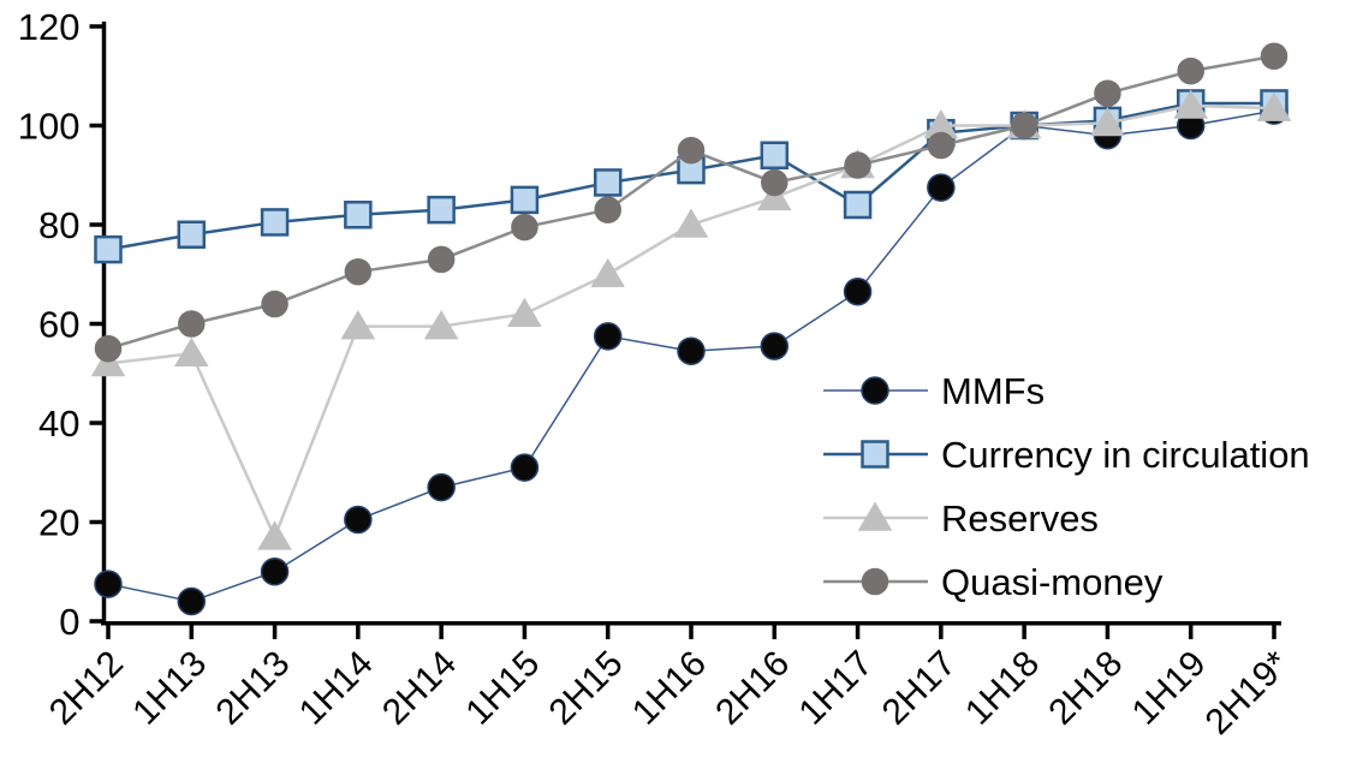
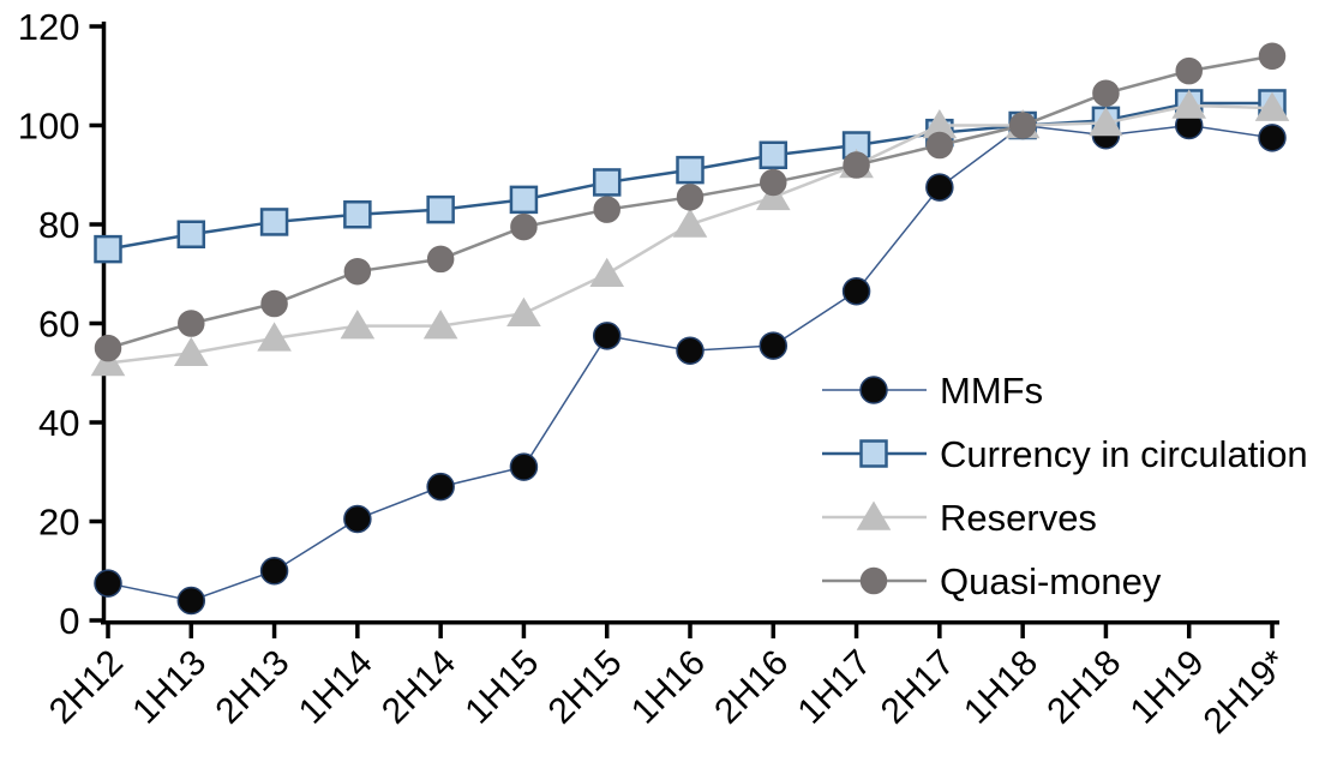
Reserves/2H13: 17 -> 57
Quasi-money/1H16: 95 -> 86
Currency in circulation/1H17: 84 -> 96
MMFs/2H19*: 103 -> 98
